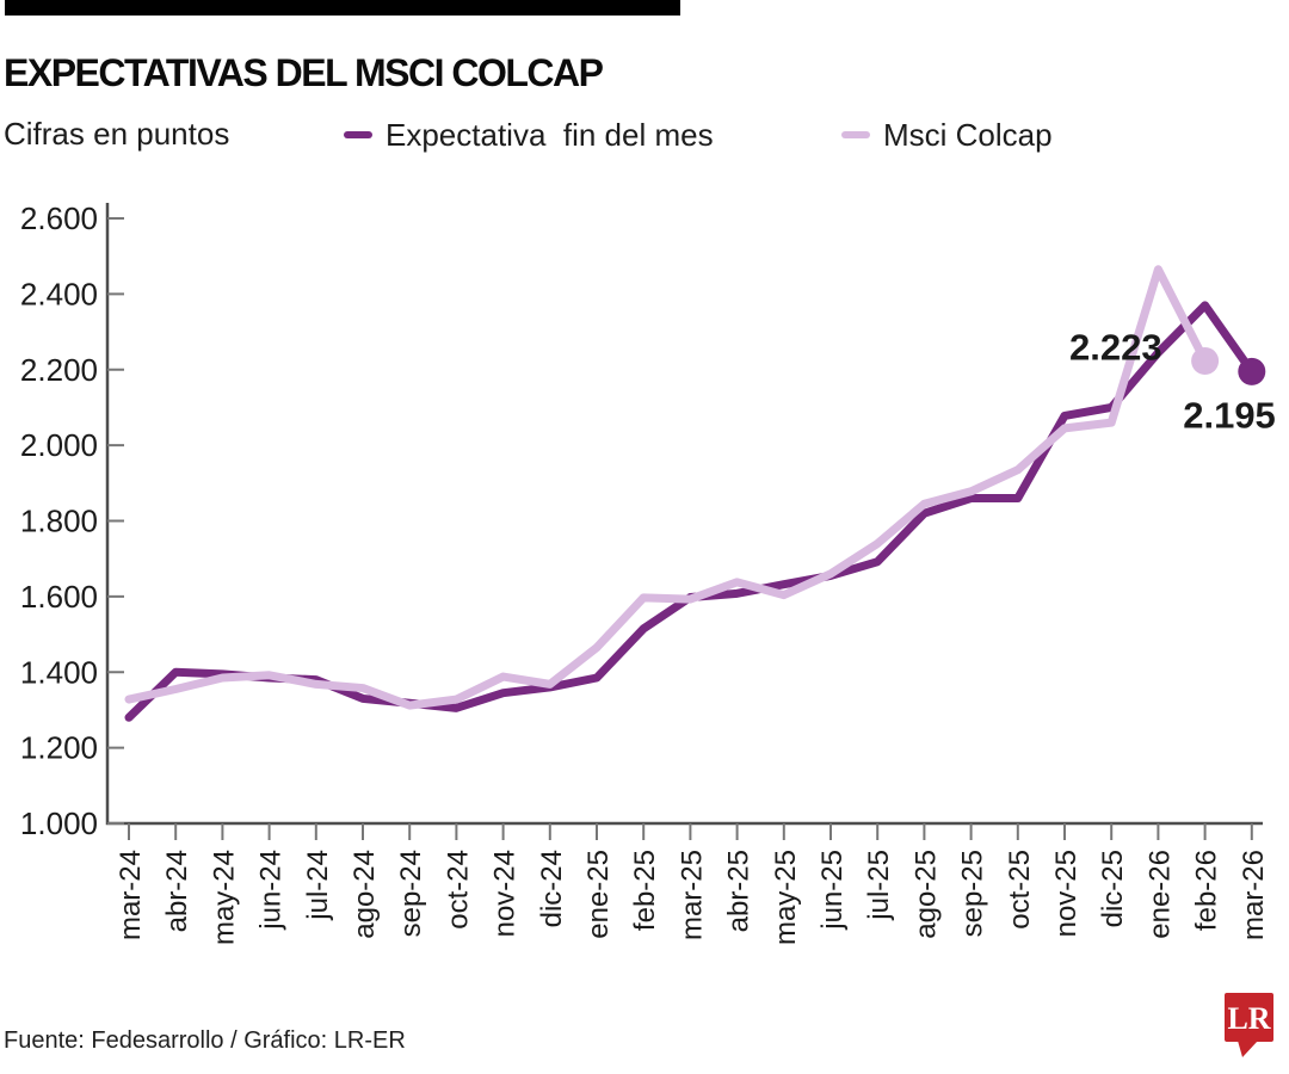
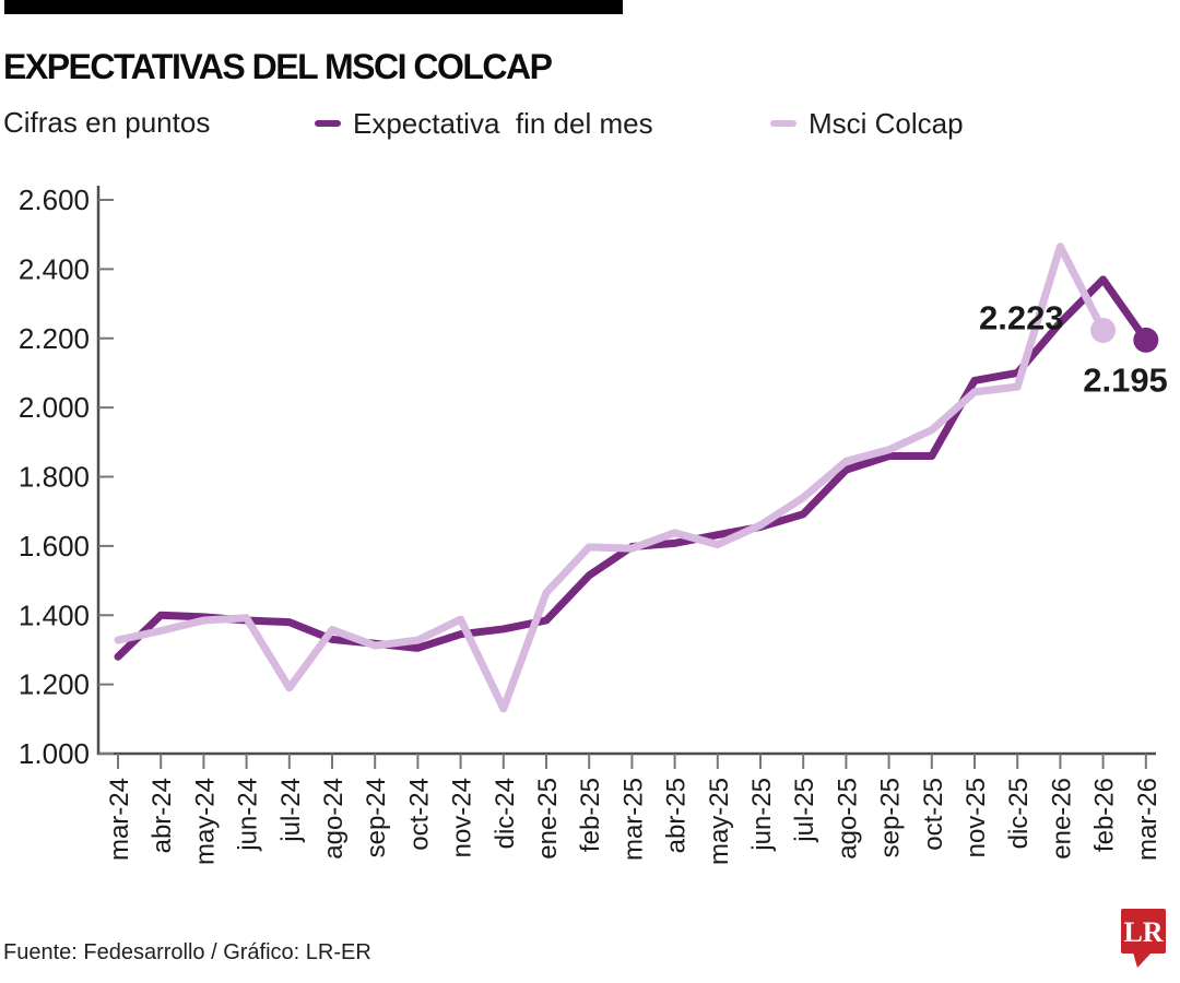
Msci Colcap/jul-24: 1370 -> 1190
Msci Colcap/dic-24: 1370 -> 1130
